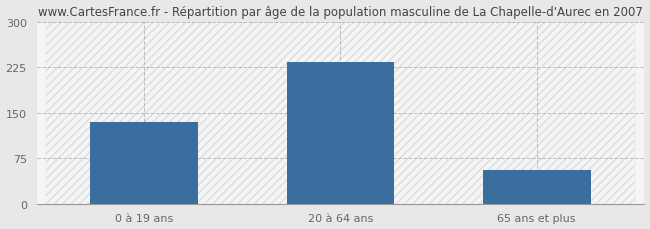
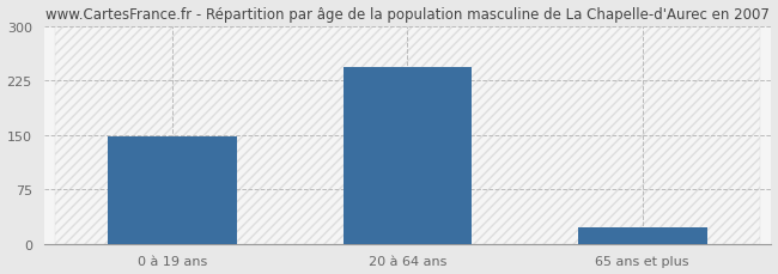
0 à 19 ans: 134 -> 147
20 à 64 ans: 234 -> 243
65 ans et plus: 56 -> 22
